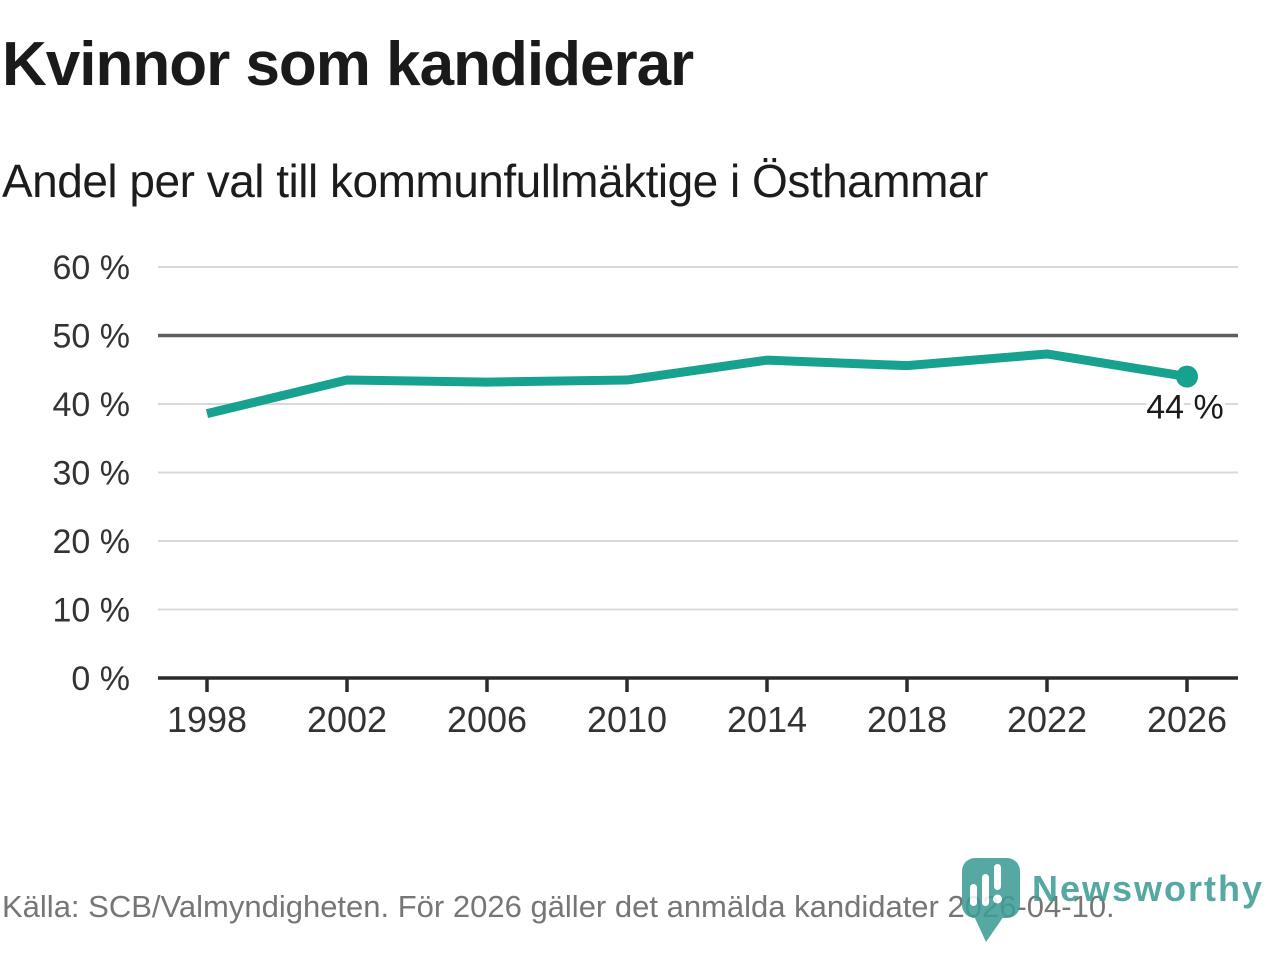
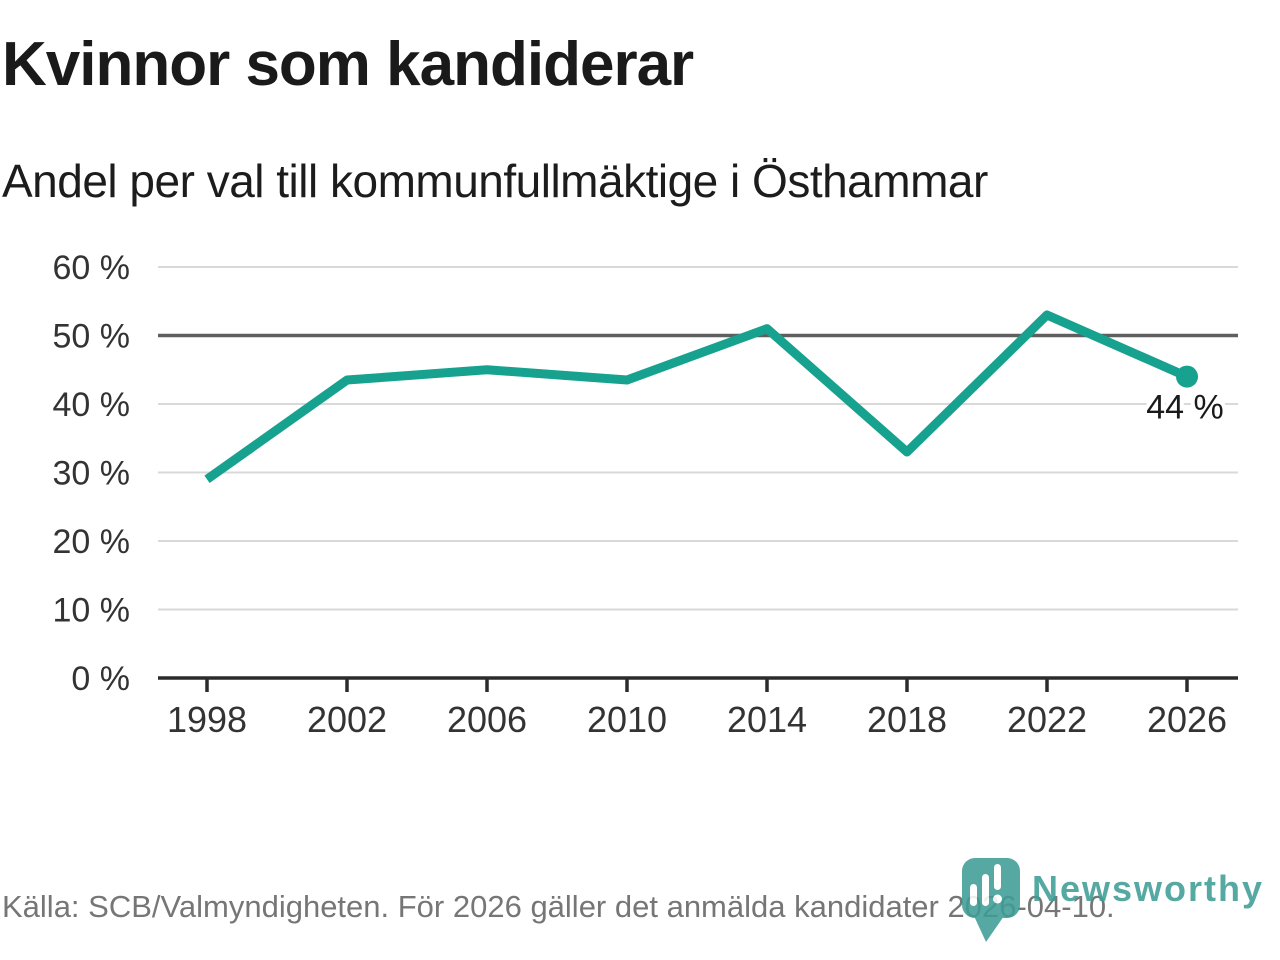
1998: 39% -> 29%
2006: 43% -> 45%
2014: 46% -> 51%
2018: 46% -> 33%
2022: 47% -> 53%
